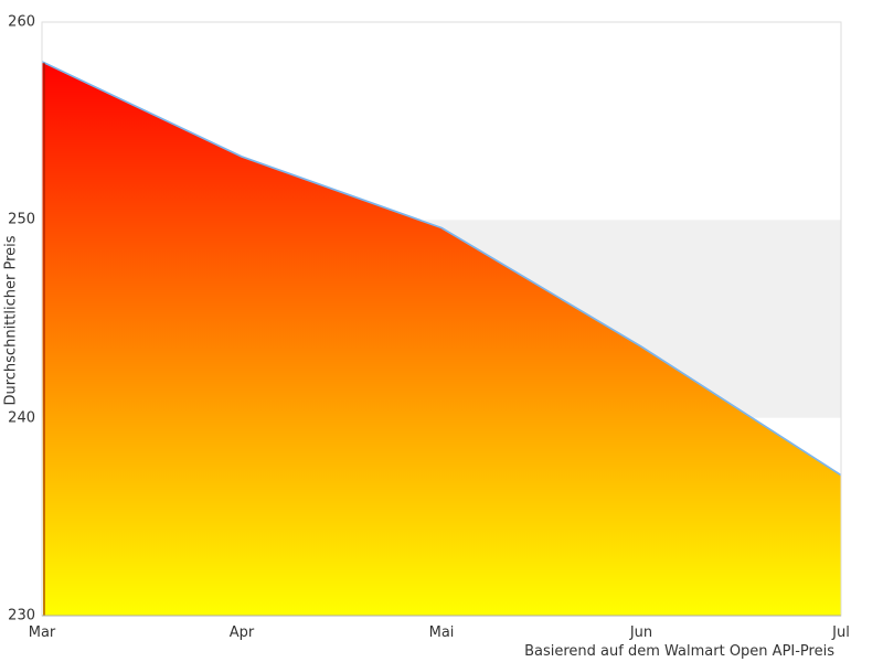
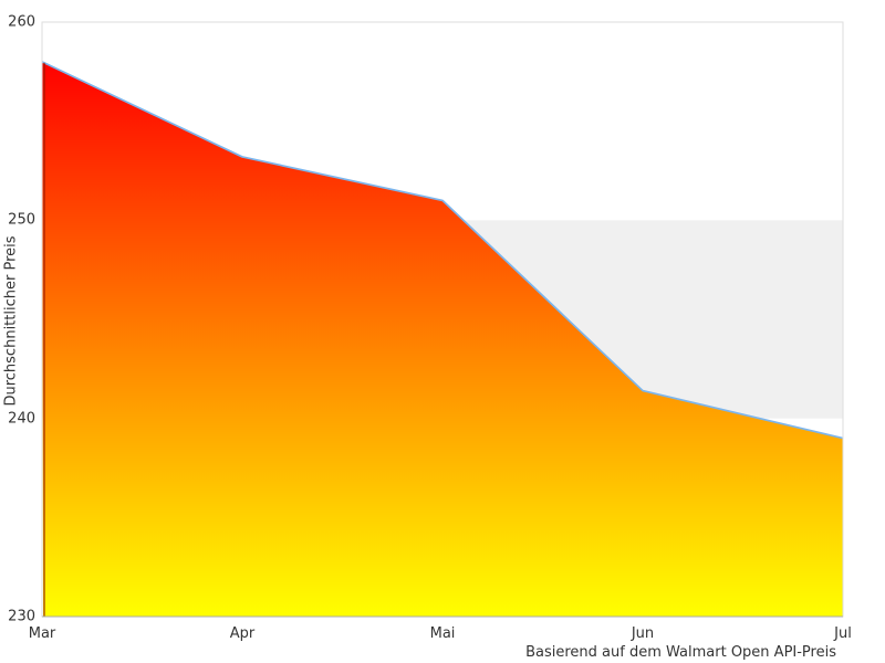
Mai: 249.6 -> 251.0
Jun: 243.6 -> 241.4
Jul: 237.1 -> 239.0
